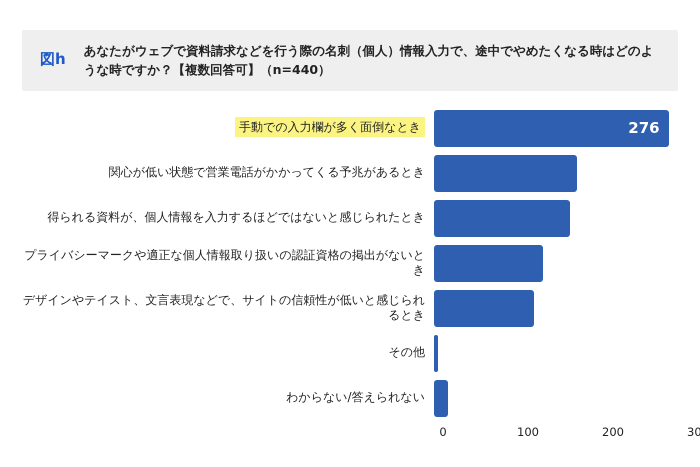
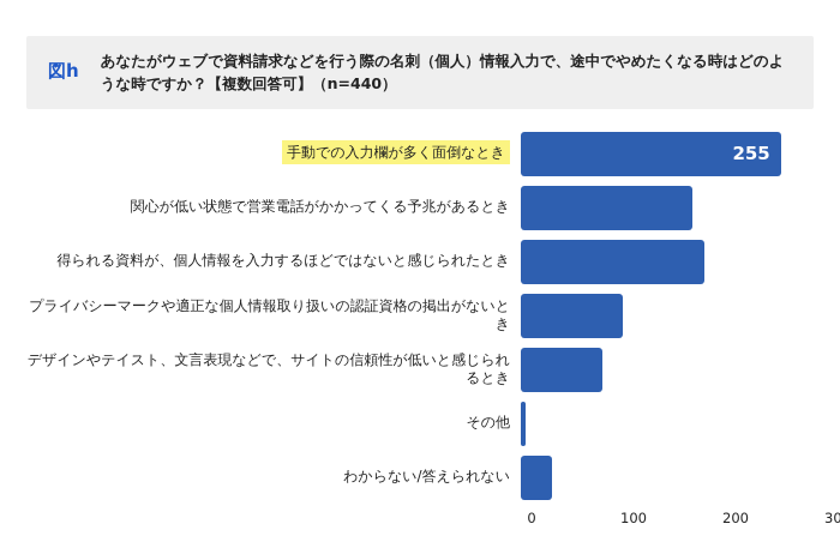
手動での入力欄が多く面倒なとき: 276 -> 255
得られる資料が、個人情報を入力するほどではないと感じられたとき: 160 -> 180
プライバシーマークや適正な個人情報取り扱いの認証資格の掲出がないとき: 130 -> 100
デザインやテイスト、文言表現などで、サイトの信頼性が低いと感じられるとき: 120 -> 80
わからない/答えられない: 20 -> 30
